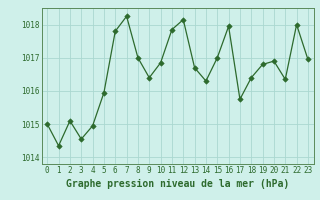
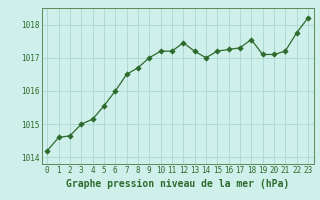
0: 1015.00 -> 1014.20
1: 1014.35 -> 1014.60
2: 1015.10 -> 1014.65
3: 1014.55 -> 1015.00
4: 1014.95 -> 1015.15
5: 1015.95 -> 1015.55
6: 1017.80 -> 1016.00
7: 1018.25 -> 1016.50
8: 1017.00 -> 1016.70
9: 1016.40 -> 1017.00
10: 1016.85 -> 1017.20
11: 1017.85 -> 1017.20
12: 1018.15 -> 1017.45
13: 1016.70 -> 1017.20
14: 1016.30 -> 1017.00
15: 1017.00 -> 1017.20
16: 1017.95 -> 1017.25
17: 1015.75 -> 1017.30
18: 1016.40 -> 1017.55
19: 1016.80 -> 1017.10
20: 1016.90 -> 1017.10
21: 1016.35 -> 1017.20
22: 1018.00 -> 1017.75
23: 1016.95 -> 1018.20
